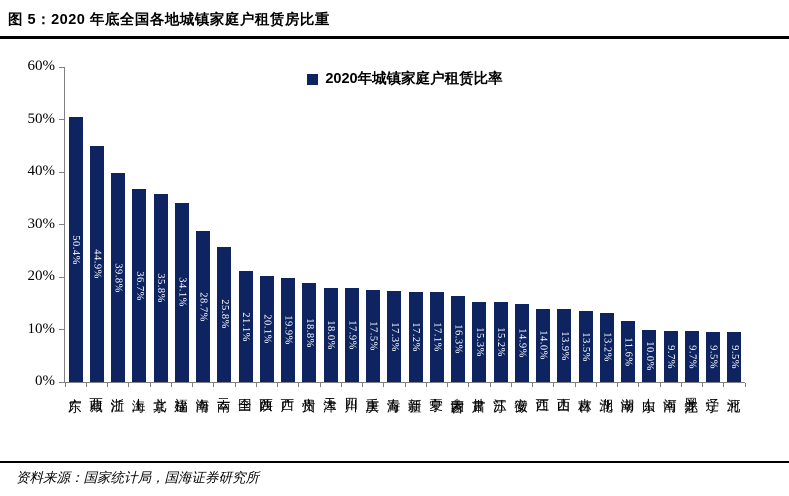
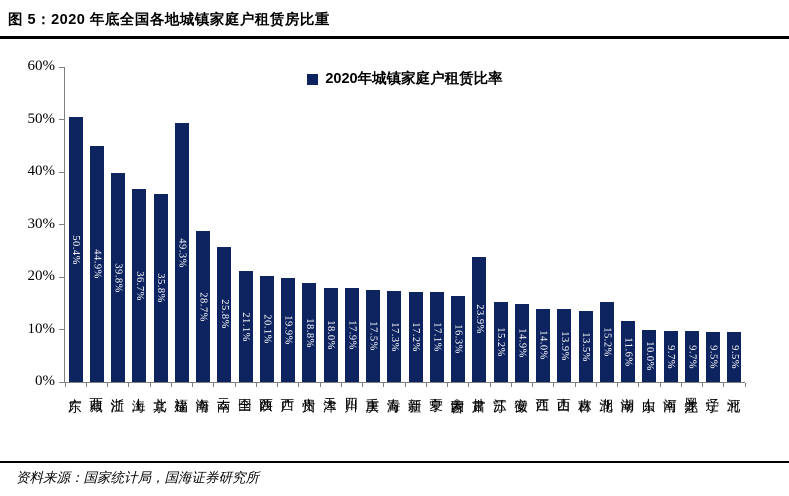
福建: 34.1% -> 49.3%
甘肃: 15.3% -> 23.9%
湖北: 13.2% -> 15.2%
